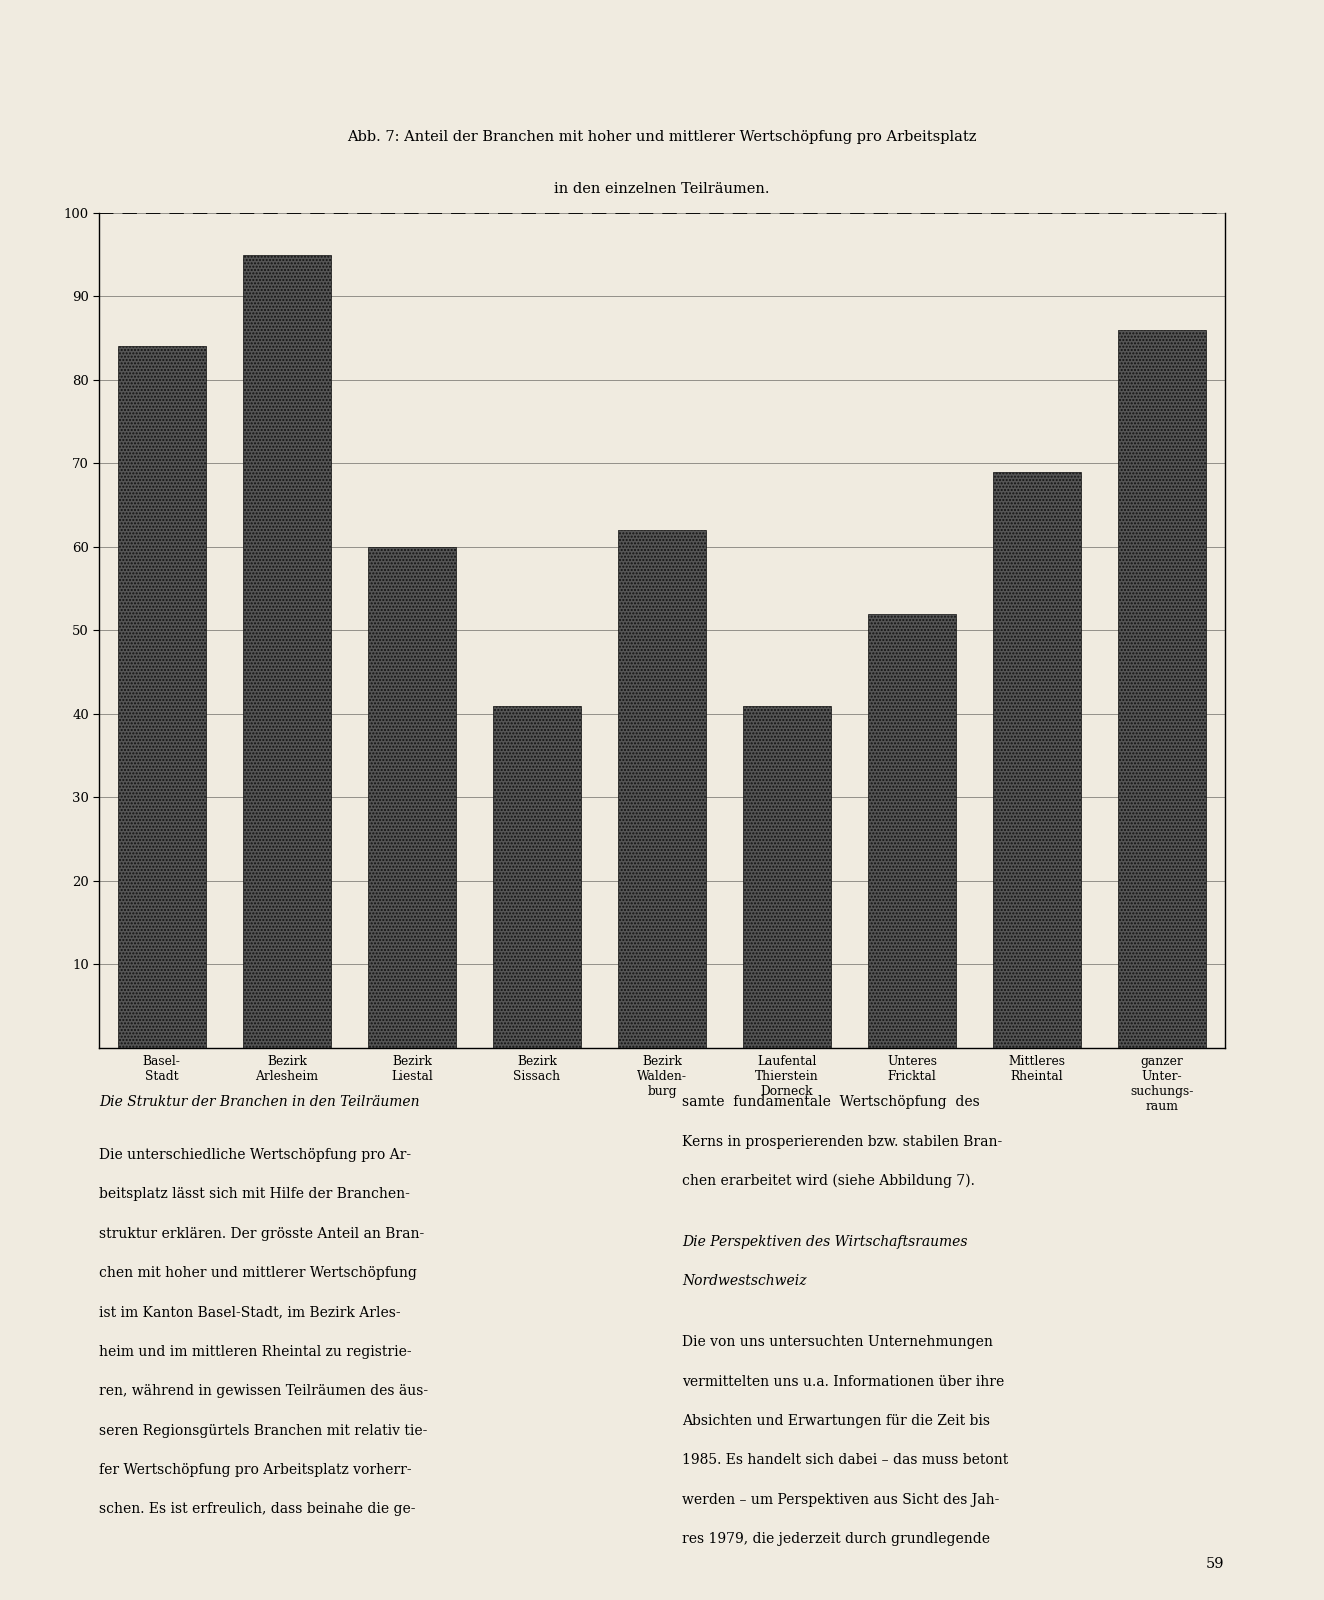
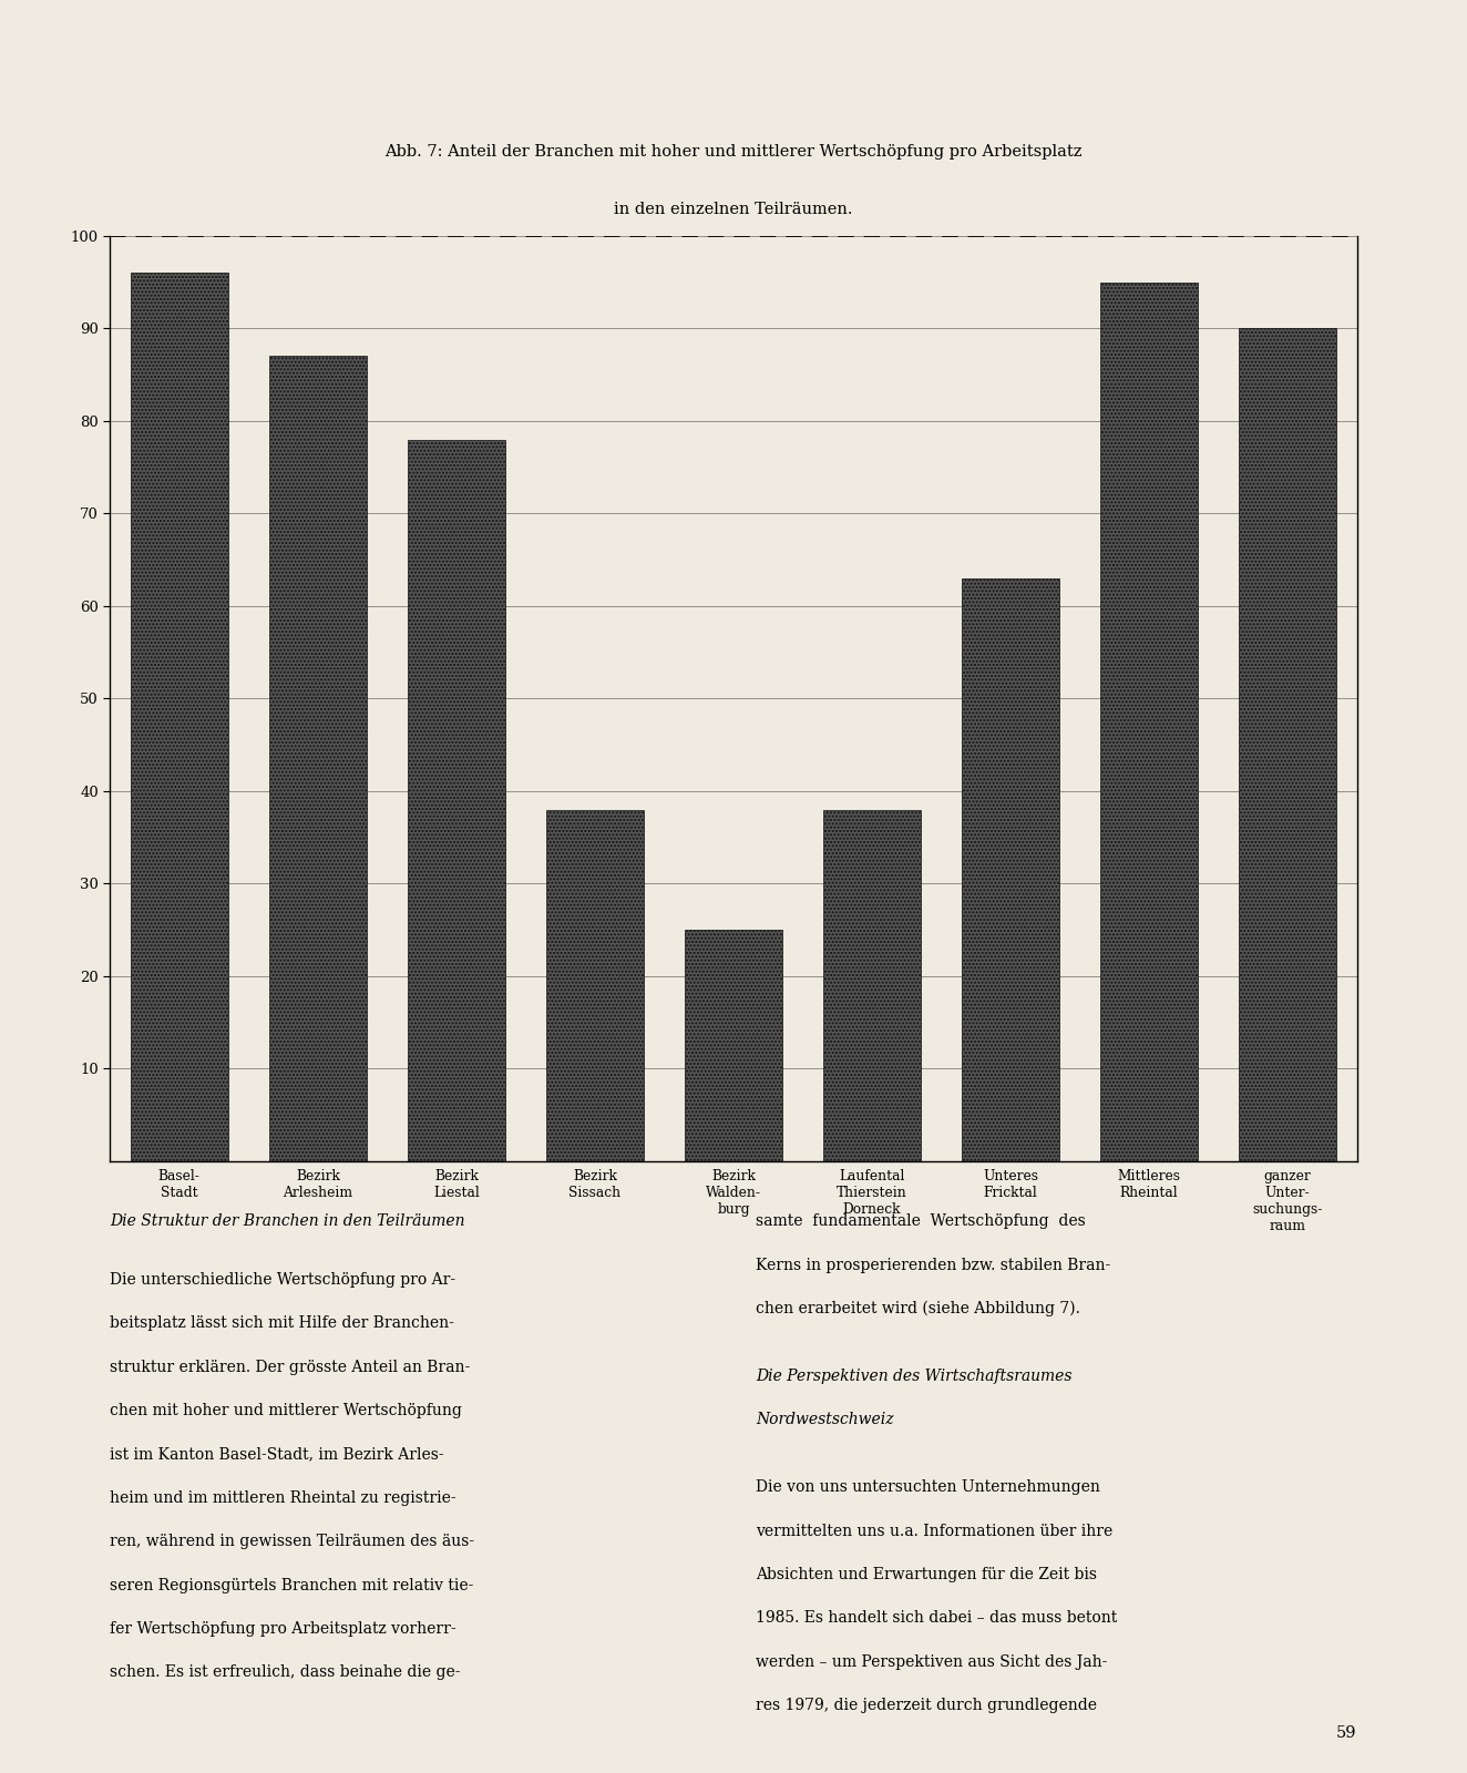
Basel- Stadt: 84 -> 96
Bezirk Arlesheim: 95 -> 87
Bezirk Liestal: 60 -> 78
Bezirk Sissach: 41 -> 38
Bezirk Walden- burg: 62 -> 25
Laufental Thierstein Dorneck: 41 -> 38
Unteres Fricktal: 52 -> 63
Mittleres Rheintal: 69 -> 95
ganzer Unter- suchungs- raum: 86 -> 90
